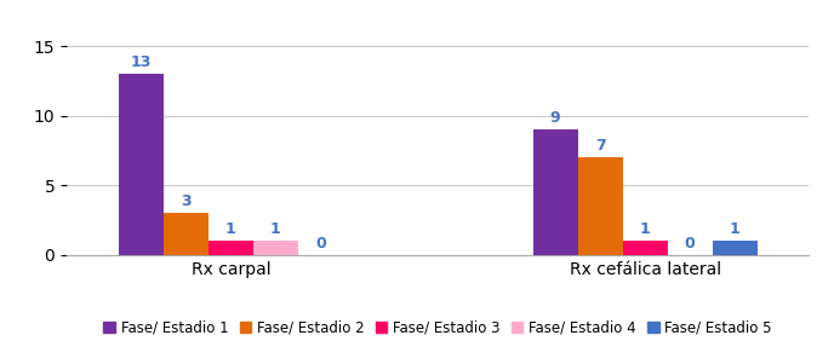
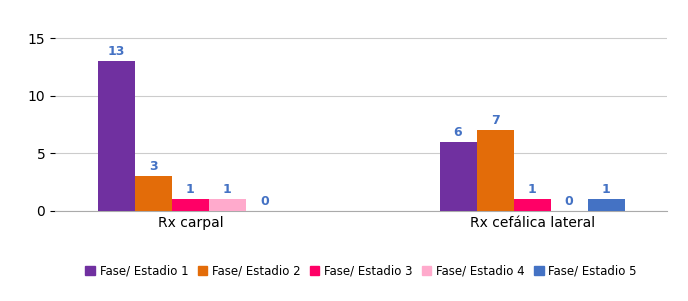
Fase/ Estadio 1/Rx cefálica lateral: 9 -> 6
